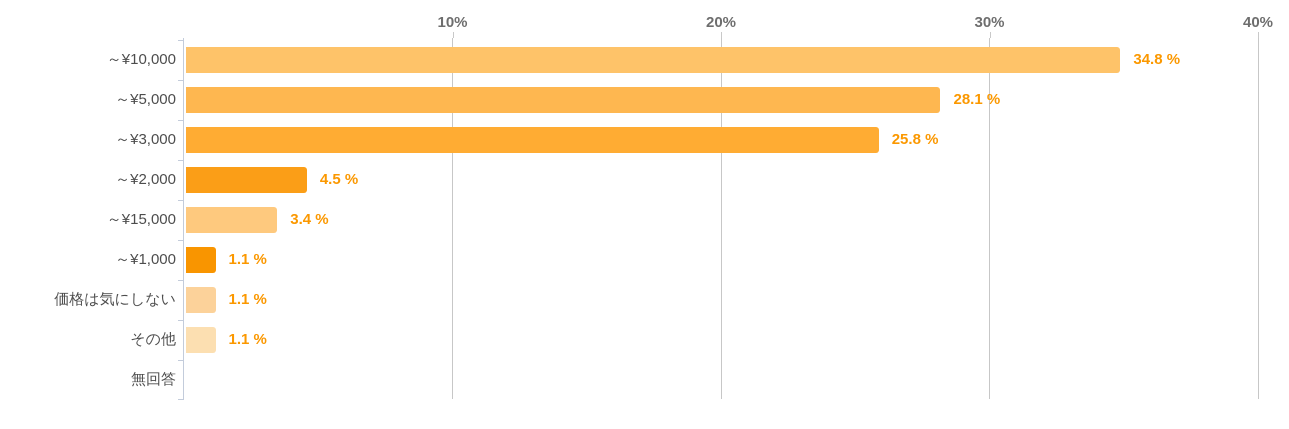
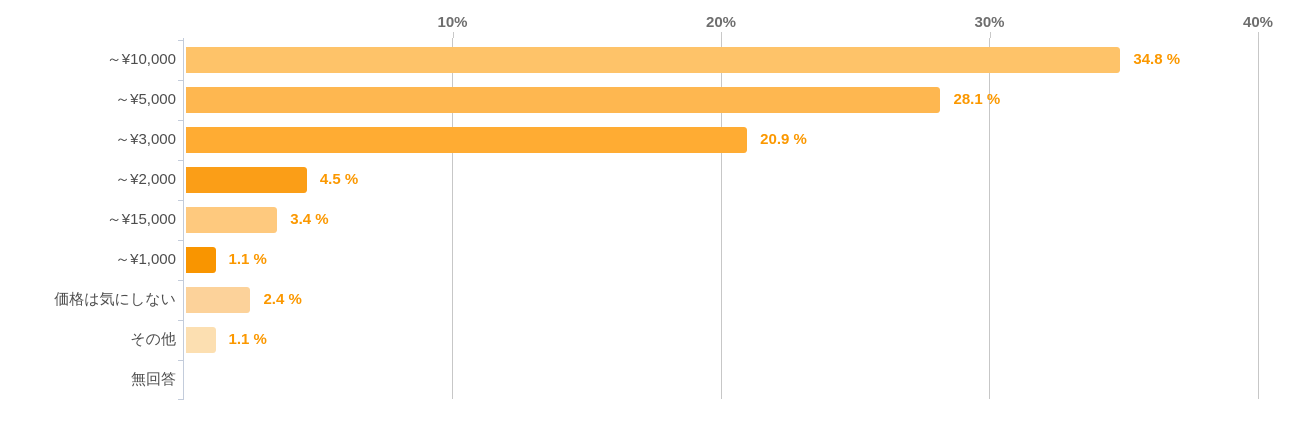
～¥3,000: 25.8 -> 20.9
価格は気にしない: 1.1 -> 2.4
